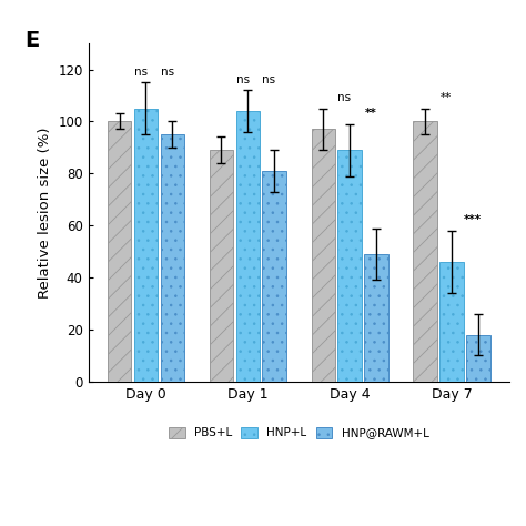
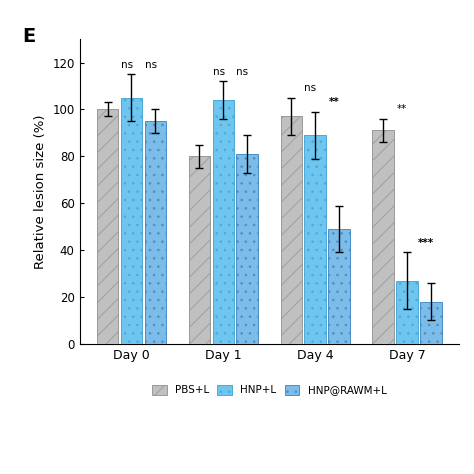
PBS+L/Day 1: 89 -> 80
PBS+L/Day 7: 100 -> 91
HNP+L/Day 7: 46 -> 27
